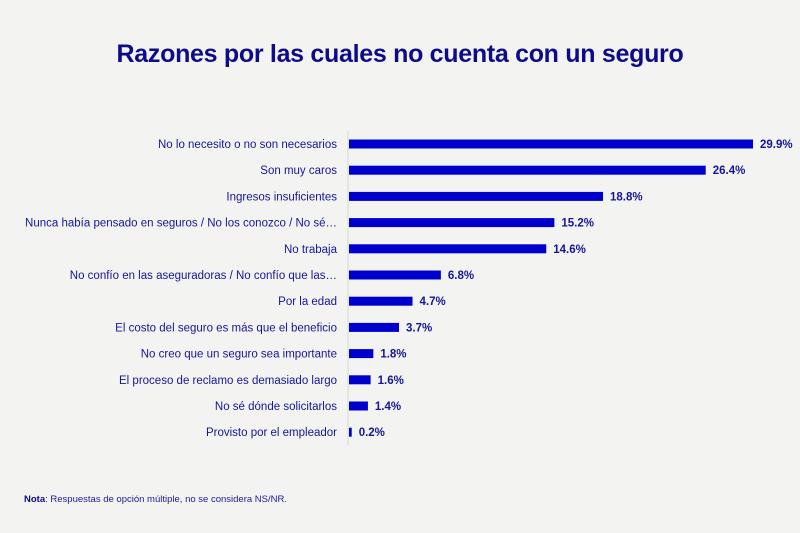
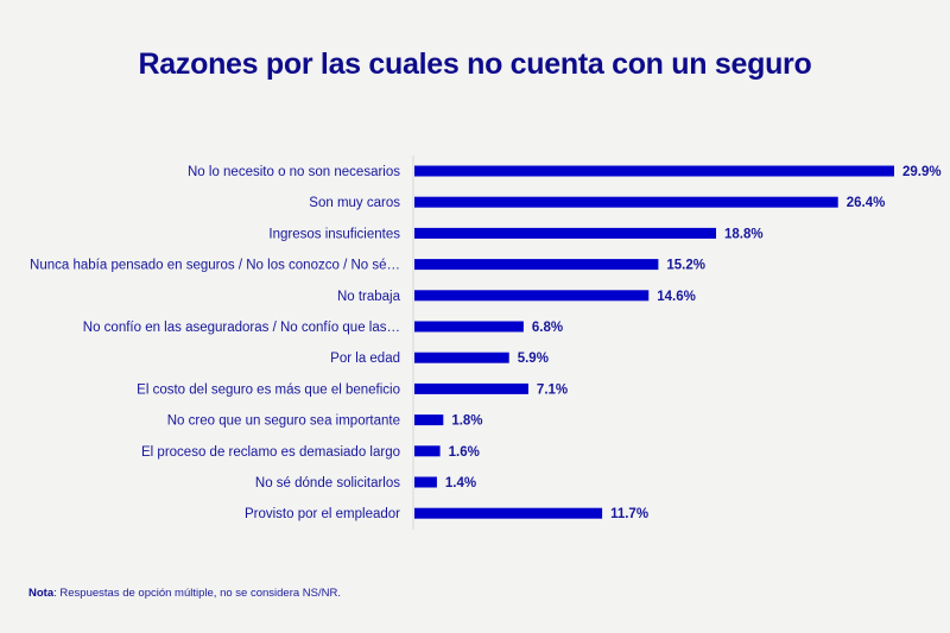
Por la edad: 4.7% -> 5.9%
El costo del seguro es más que el beneficio: 3.7% -> 7.1%
Provisto por el empleador: 0.2% -> 11.7%
